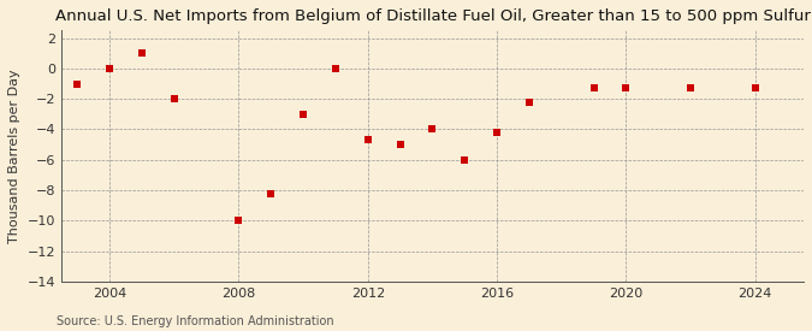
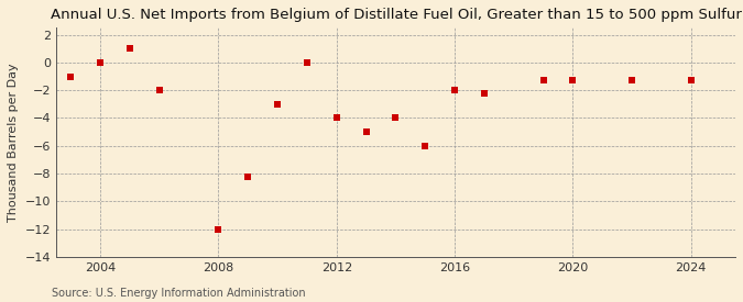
2008: -10.0 -> -12.0
2012: -4.7 -> -4.0
2016: -4.2 -> -2.0
